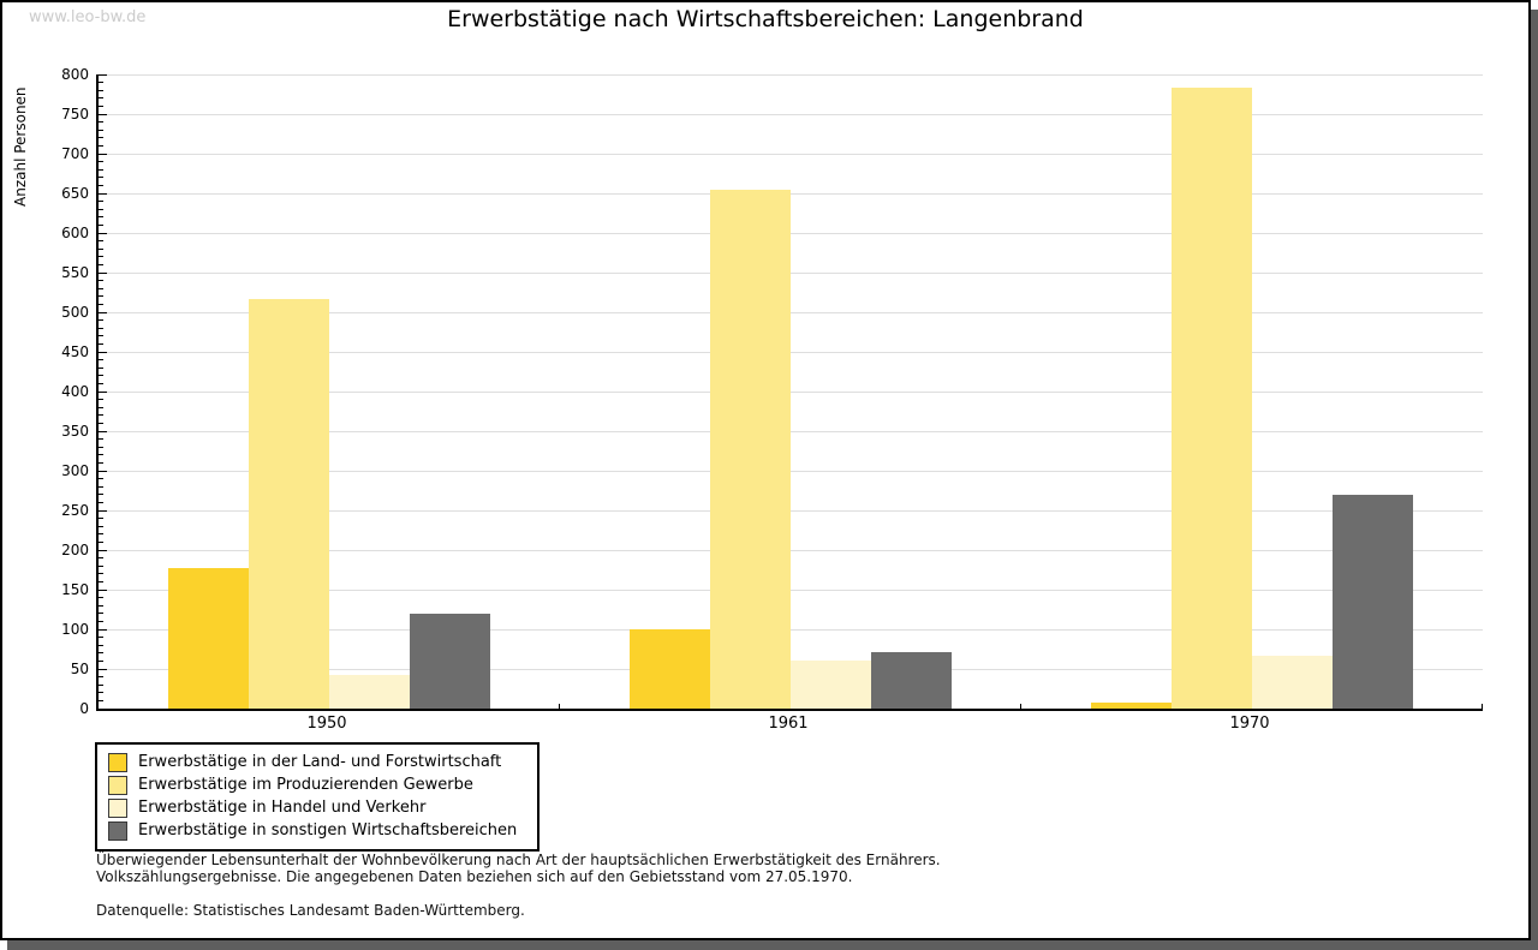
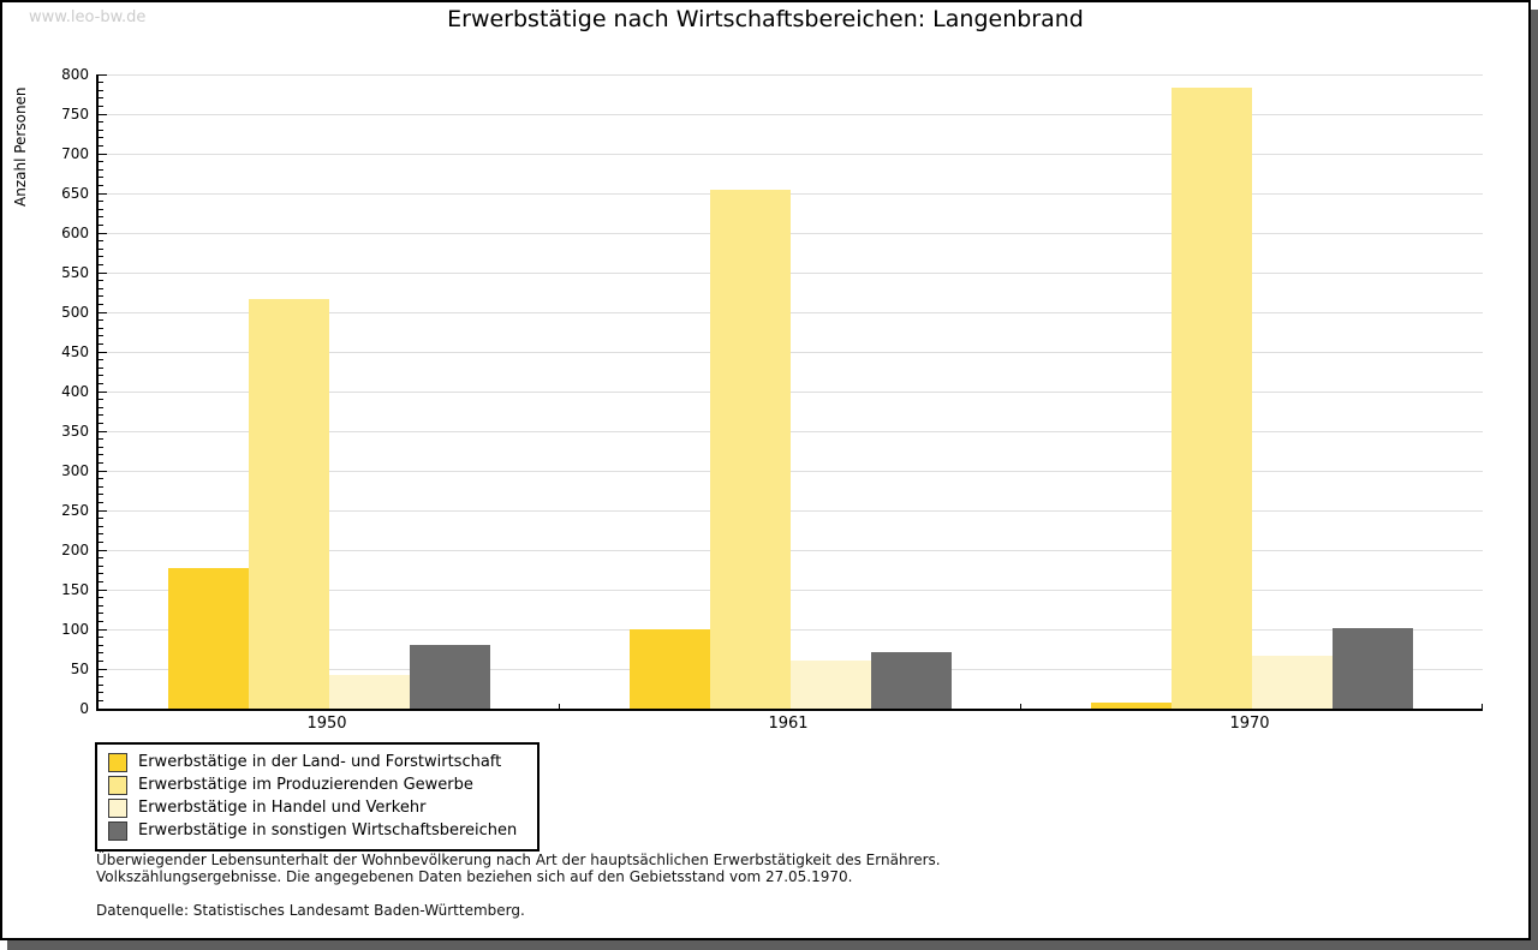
Erwerbstätige in sonstigen Wirtschaftsbereichen/1950: 120 -> 80
Erwerbstätige in sonstigen Wirtschaftsbereichen/1970: 270 -> 100
